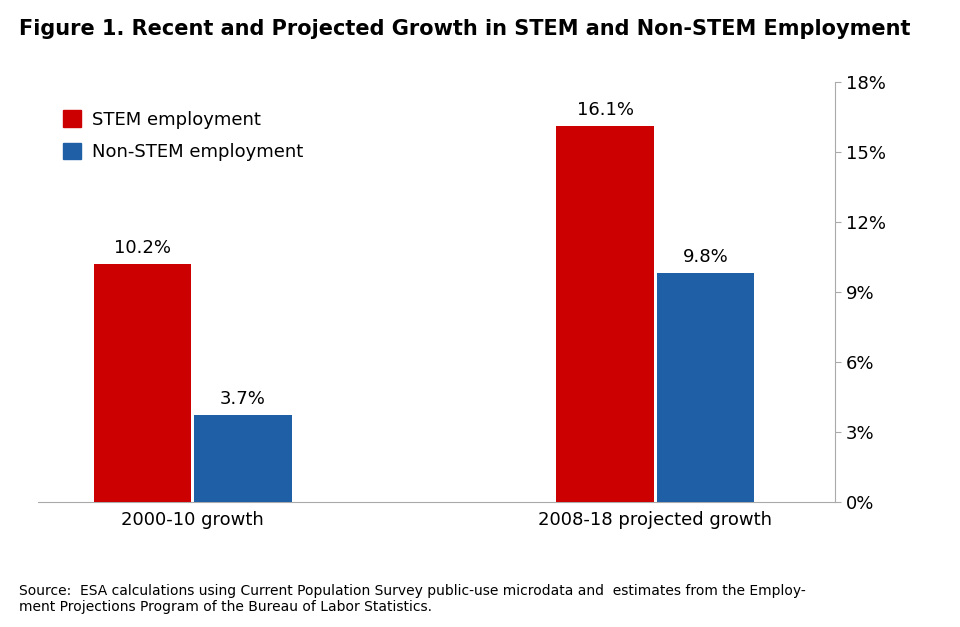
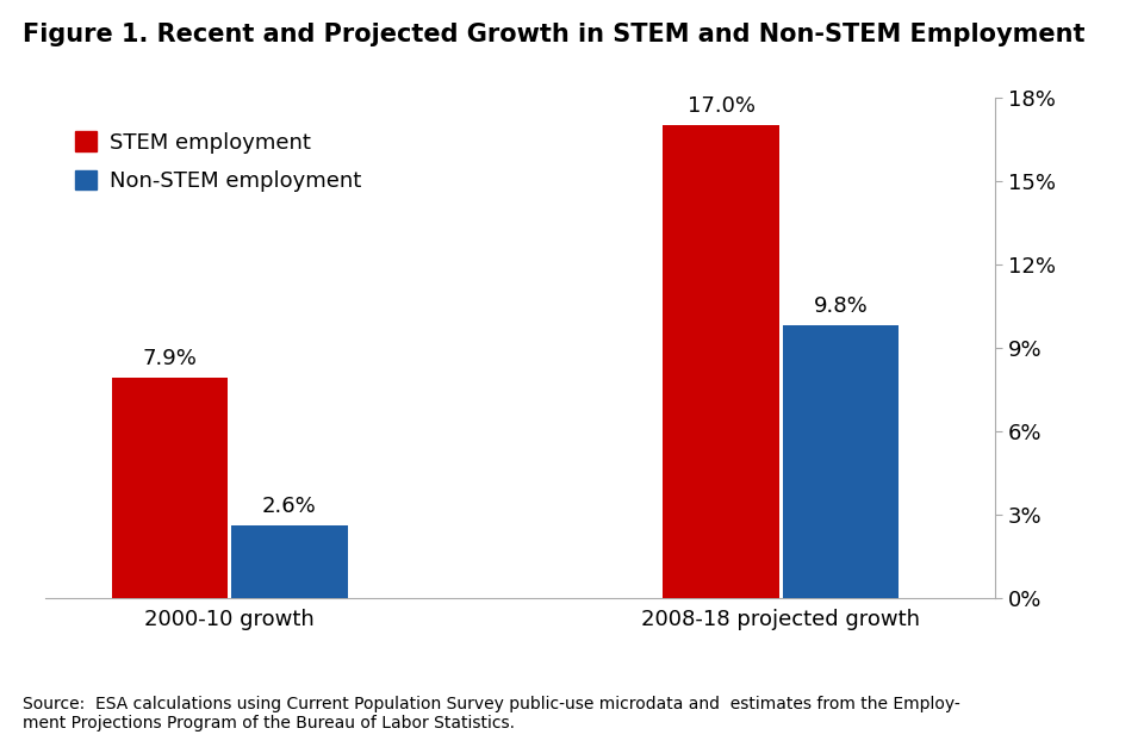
STEM employment/2000-10 growth: 10.2% -> 7.9%
Non-STEM employment/2000-10 growth: 3.7% -> 2.6%
STEM employment/2008-18 projected growth: 16.1% -> 17.0%
